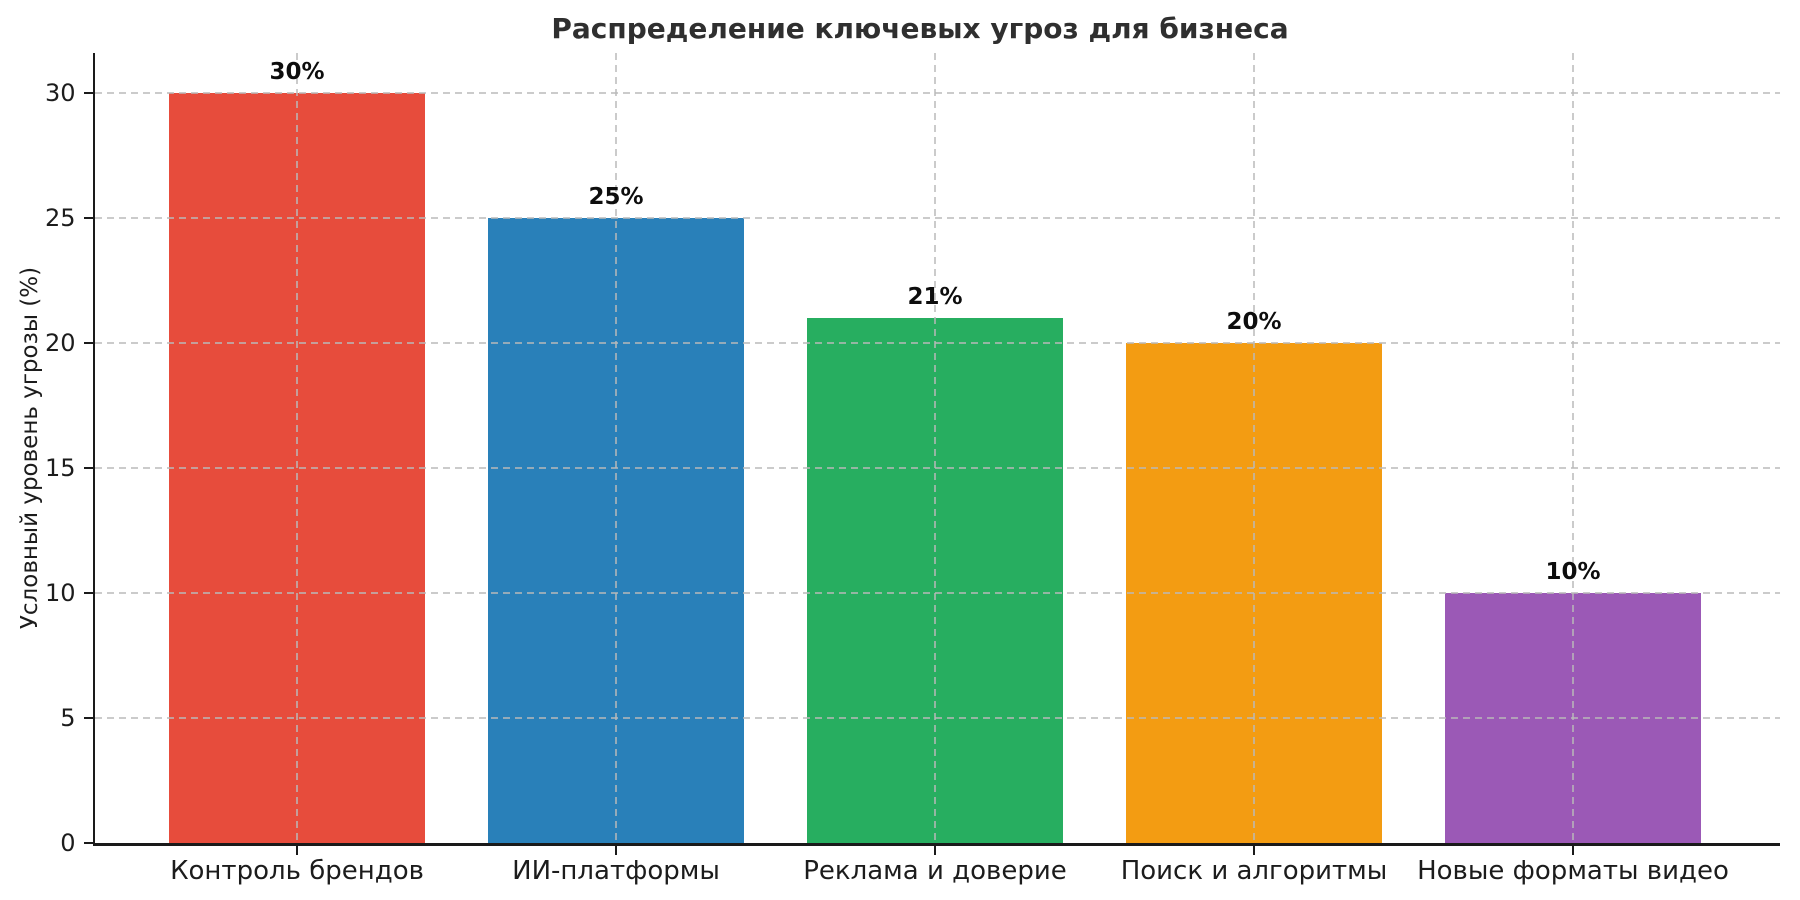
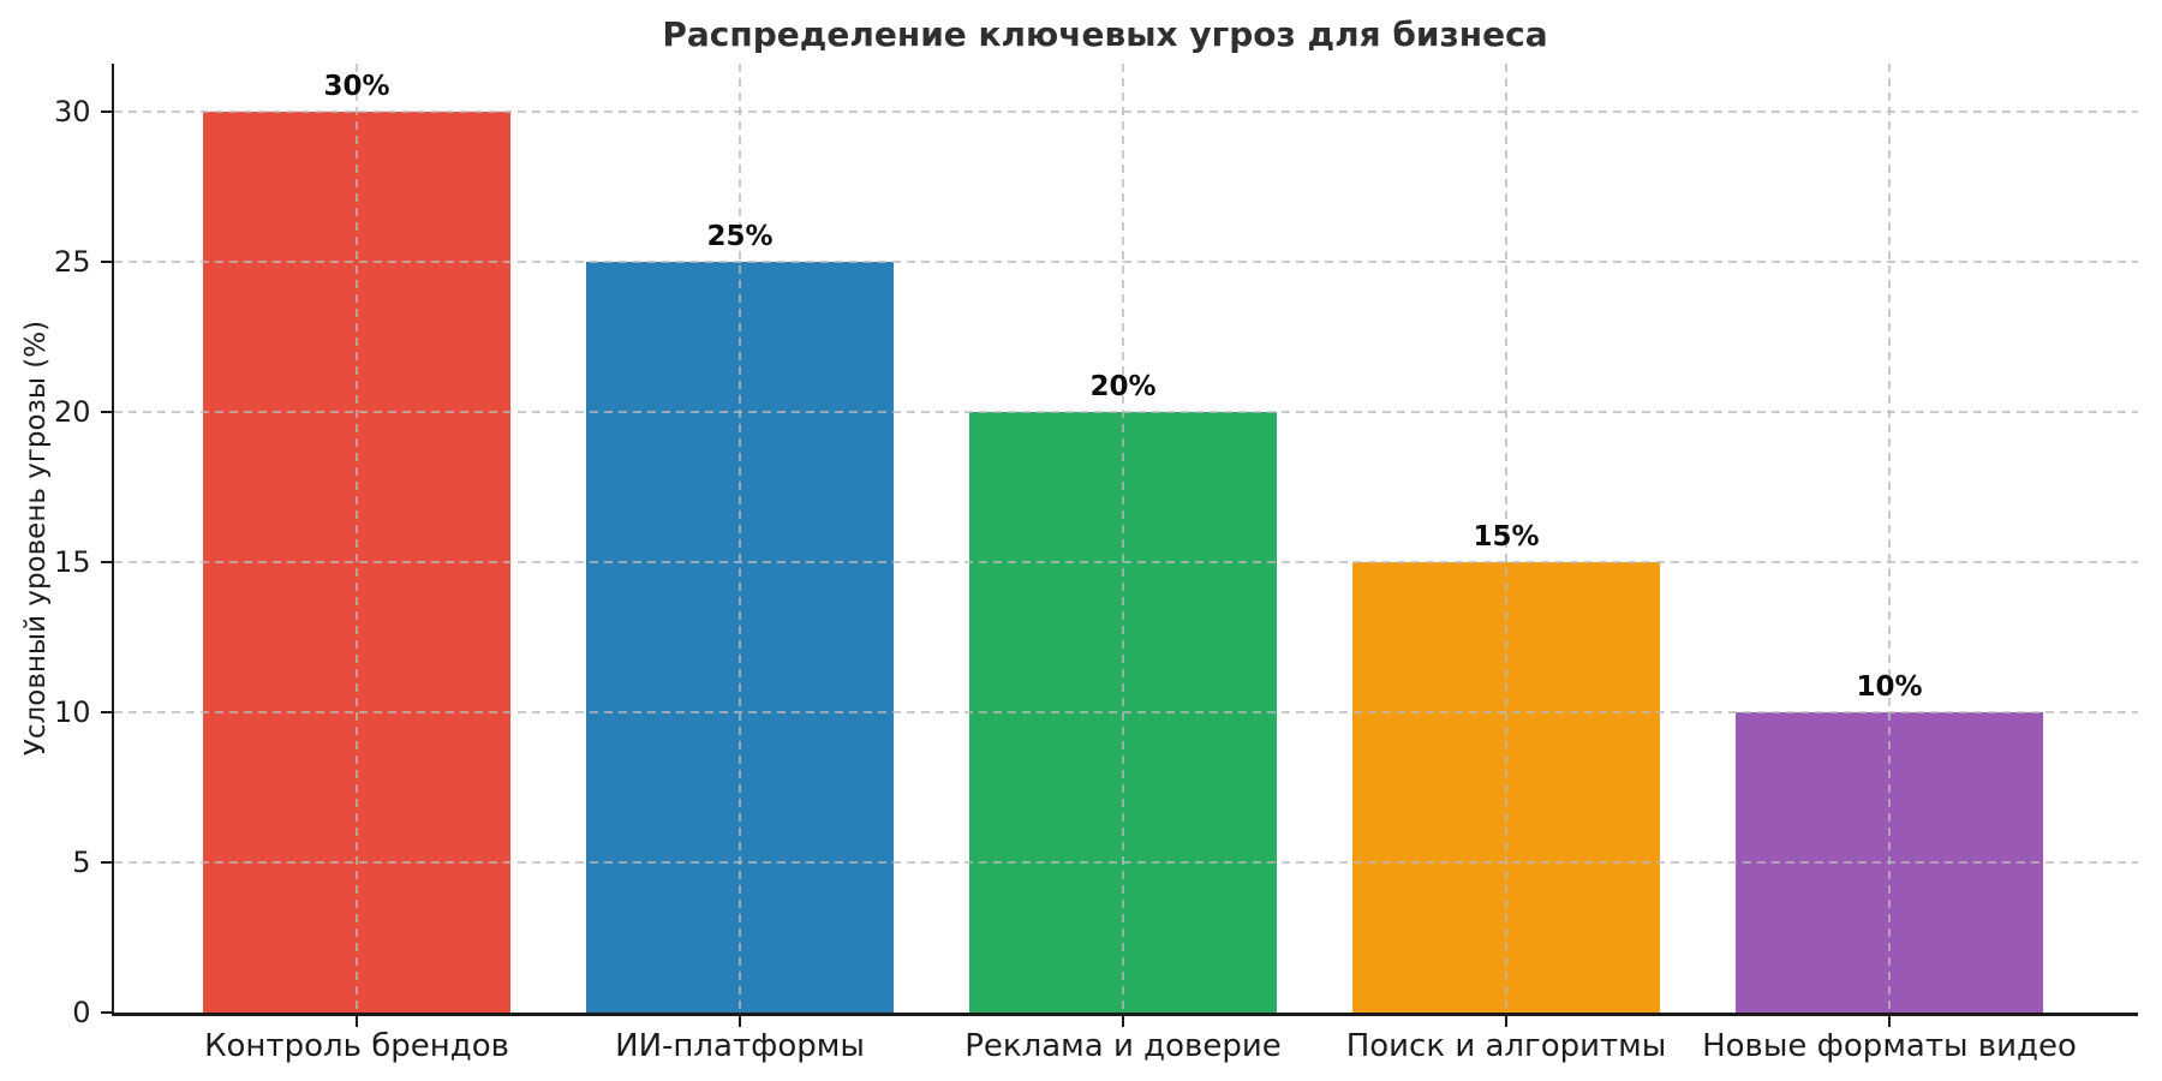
Реклама и доверие: 21% -> 20%
Поиск и алгоритмы: 20% -> 15%
